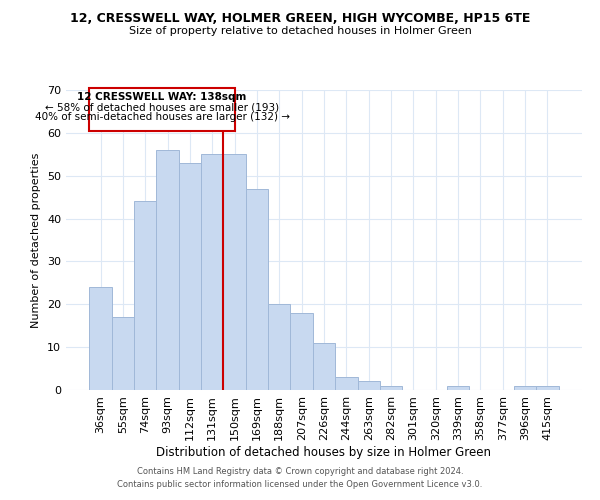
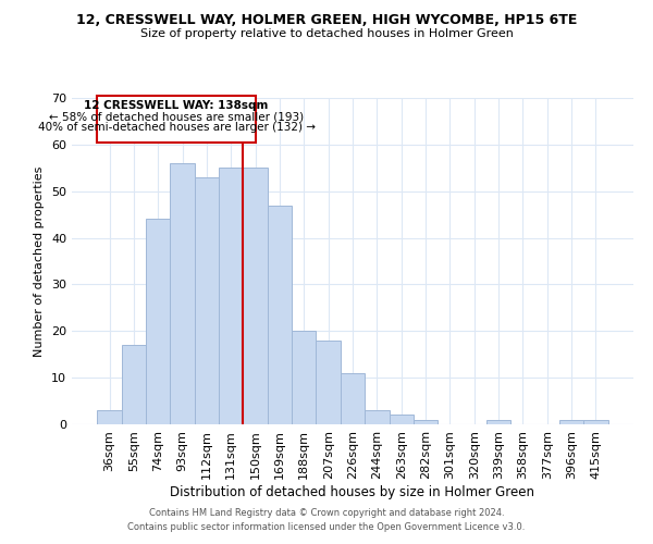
36sqm: 24 -> 3
